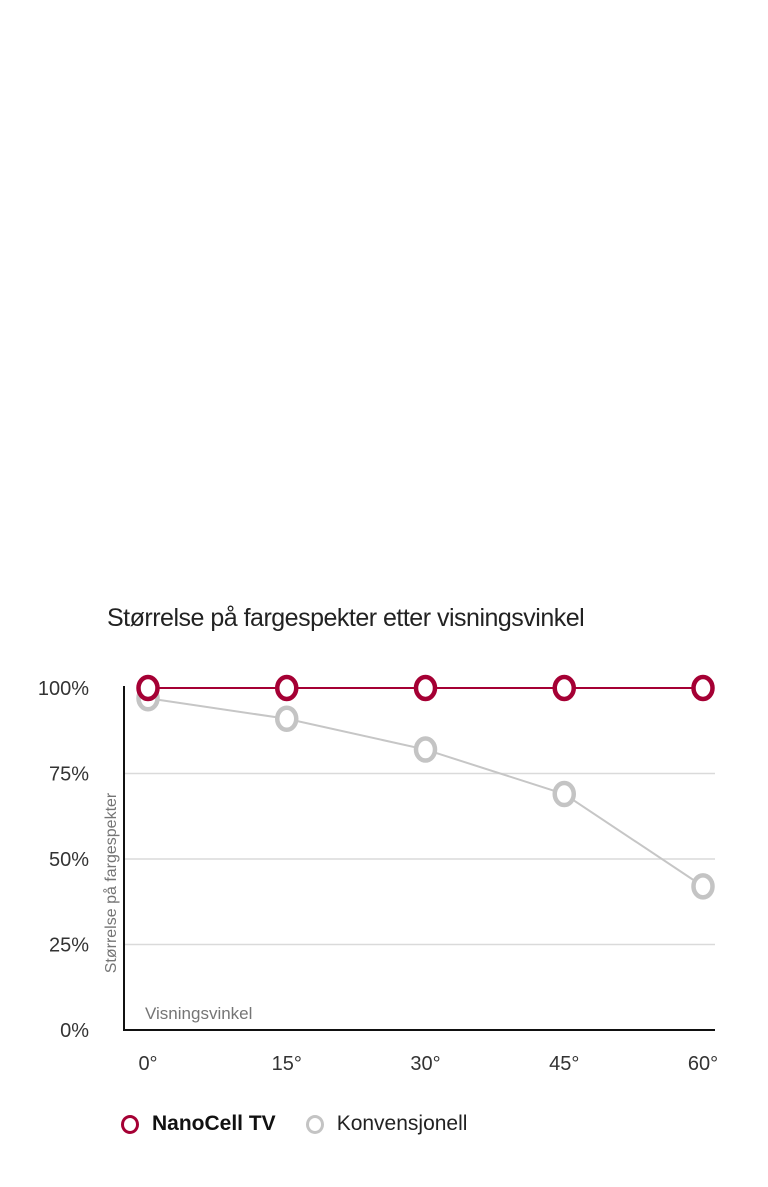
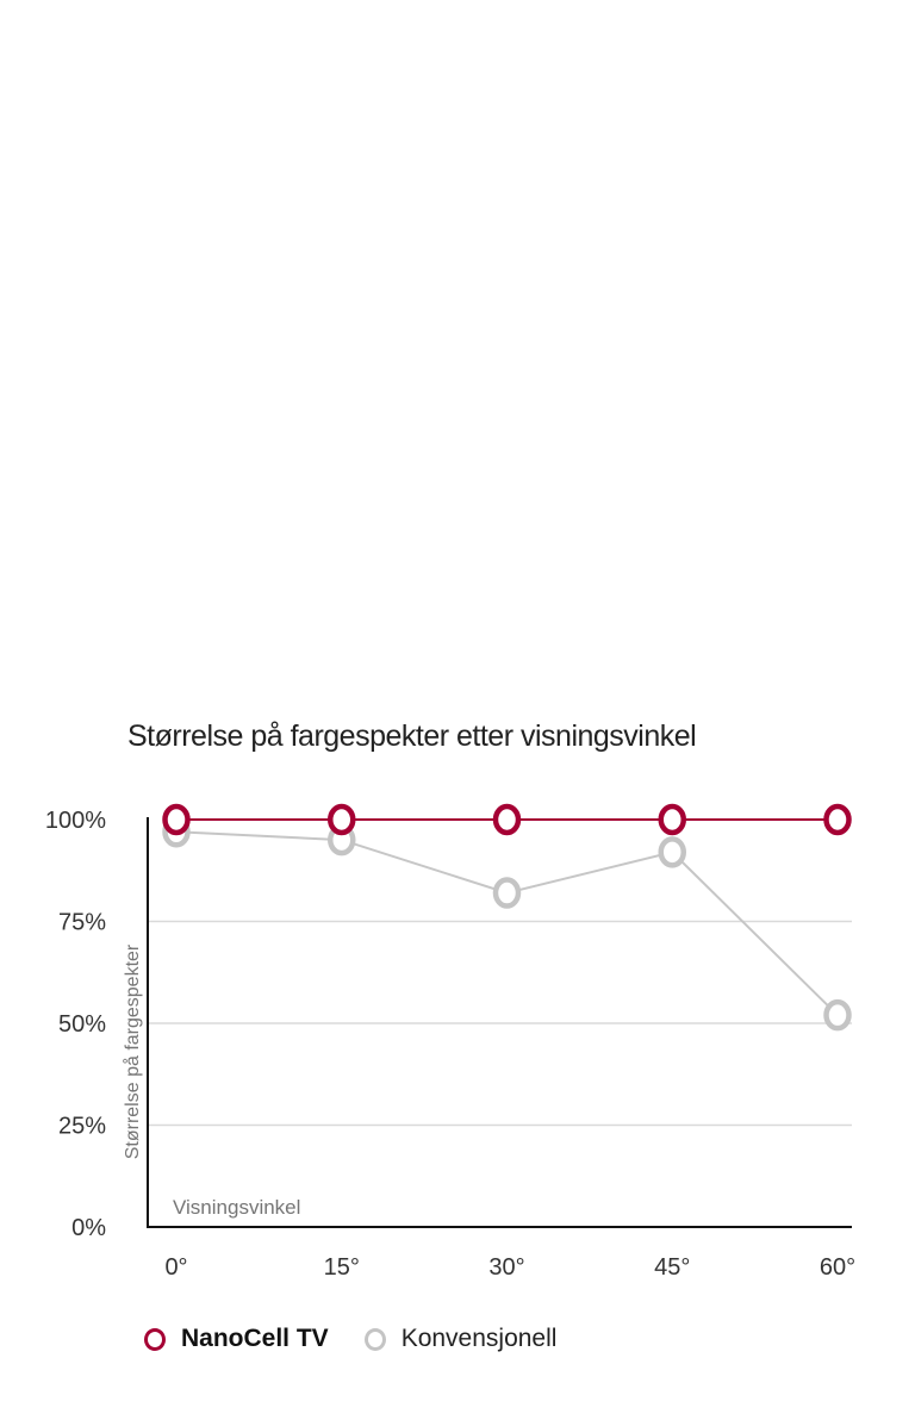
Konvensjonell/15°: 91% -> 95%
Konvensjonell/45°: 69% -> 92%
Konvensjonell/60°: 42% -> 52%
